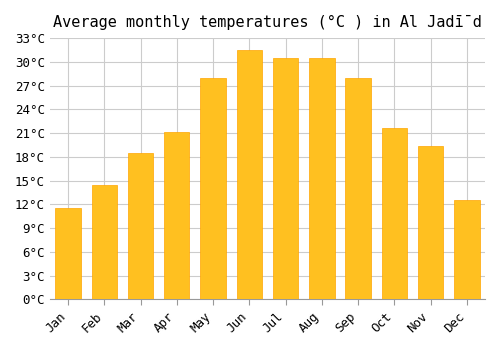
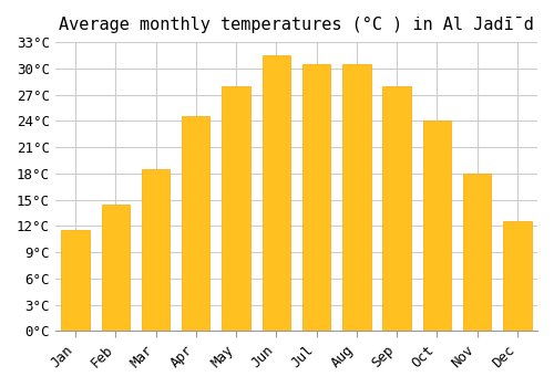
Apr: 21.2°C -> 24.5°C
Oct: 21.6°C -> 24.0°C
Nov: 19.4°C -> 18.0°C
